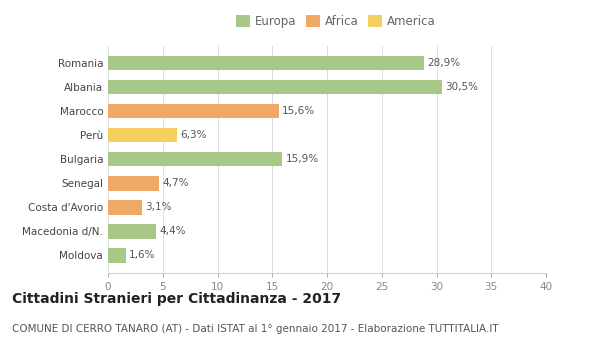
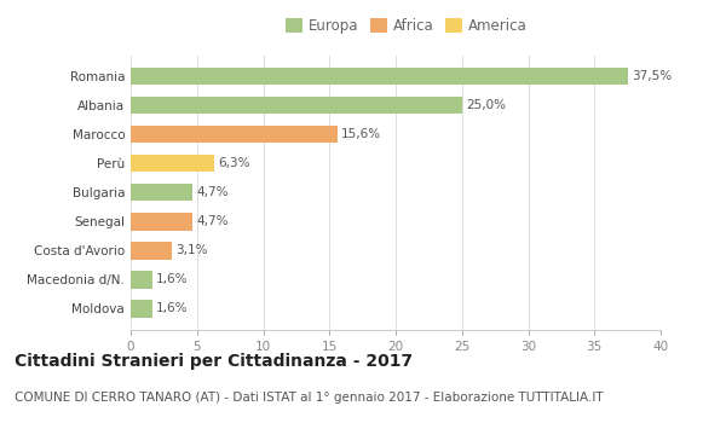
Romania: 28,9% -> 37,5%
Albania: 30,5% -> 25,0%
Bulgaria: 15,9% -> 4,7%
Macedonia d/N.: 4,4% -> 1,6%
